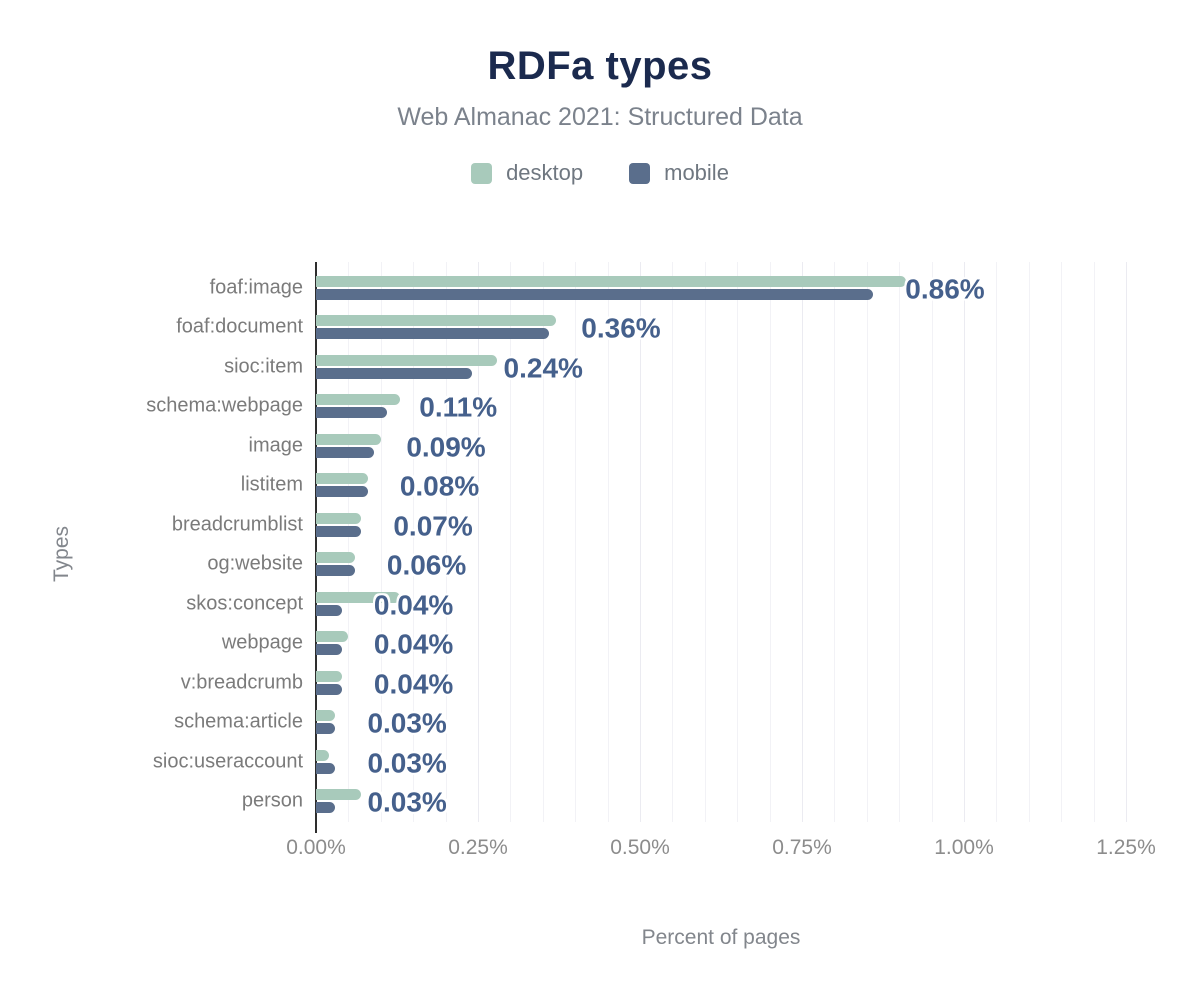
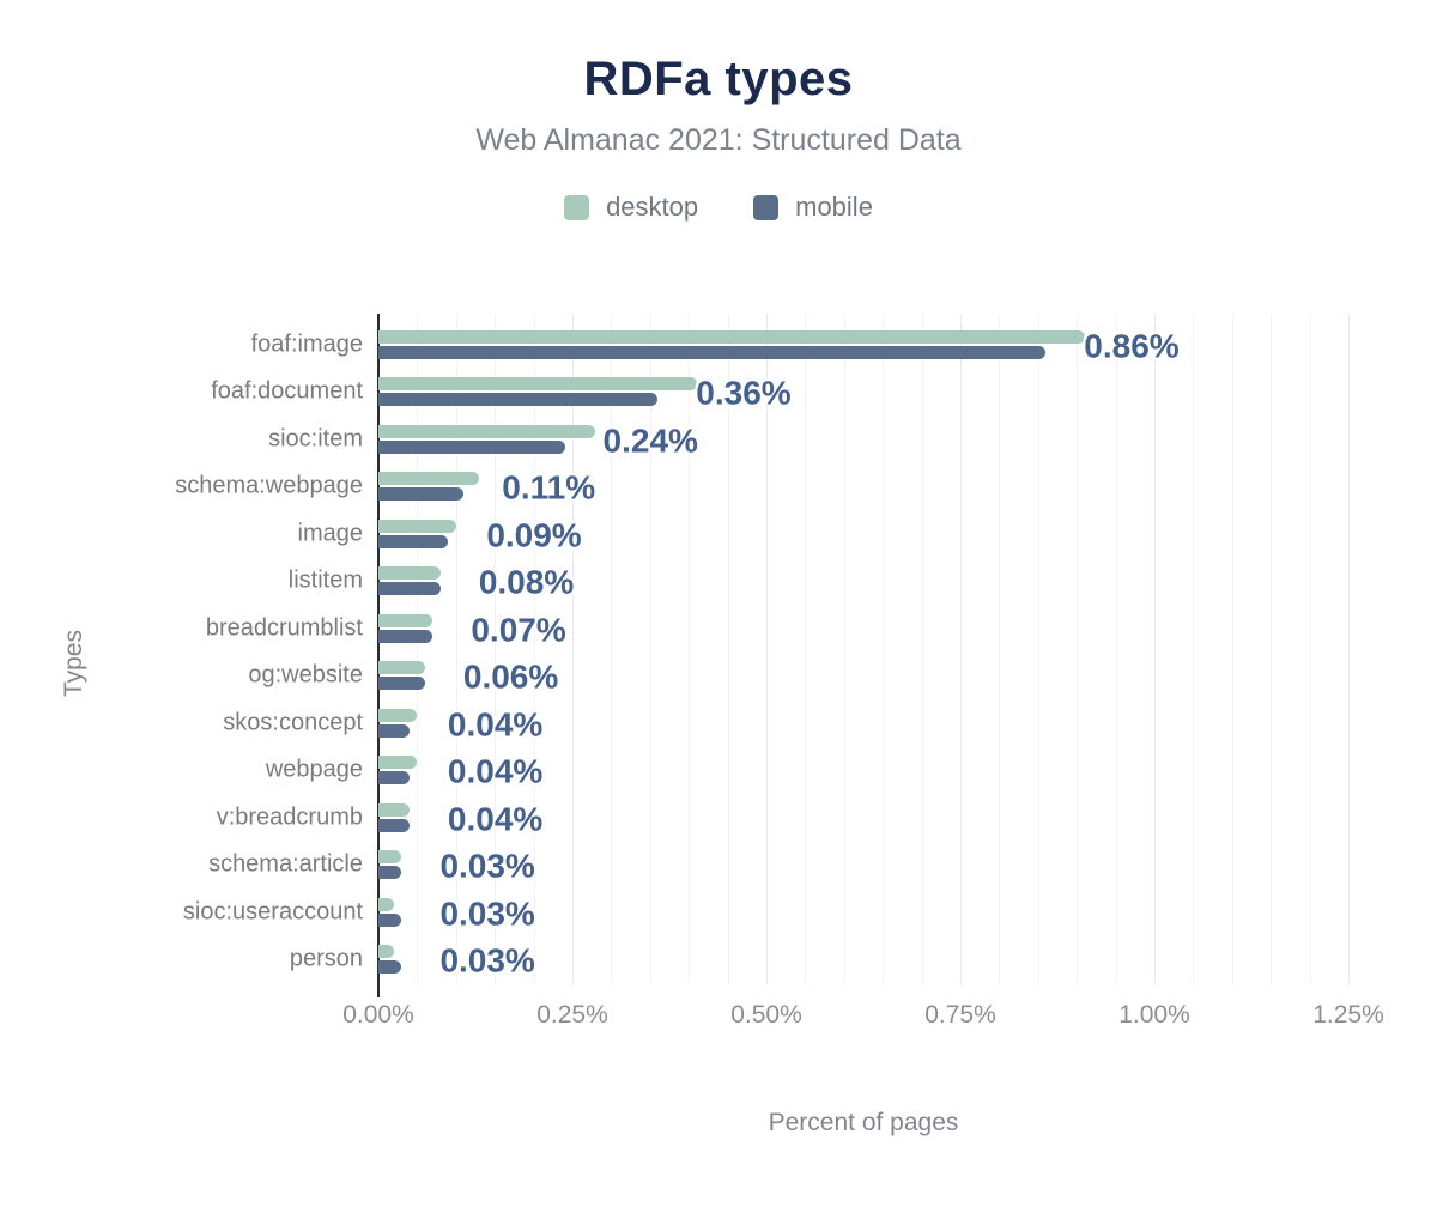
desktop/foaf:document: 0.37% -> 0.41%
desktop/skos:concept: 0.13% -> 0.05%
desktop/person: 0.07% -> 0.02%
